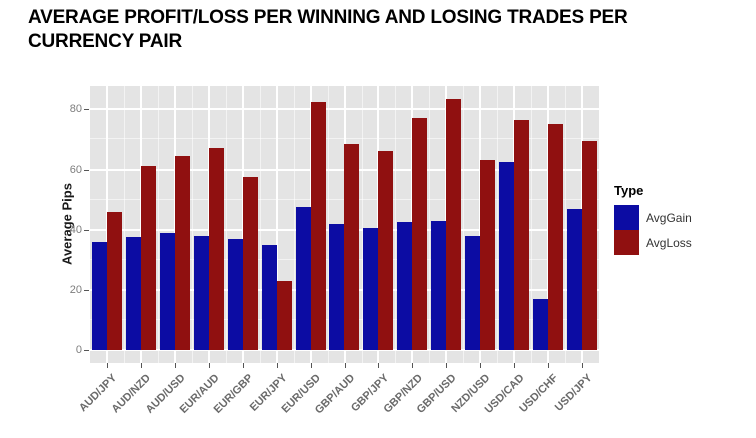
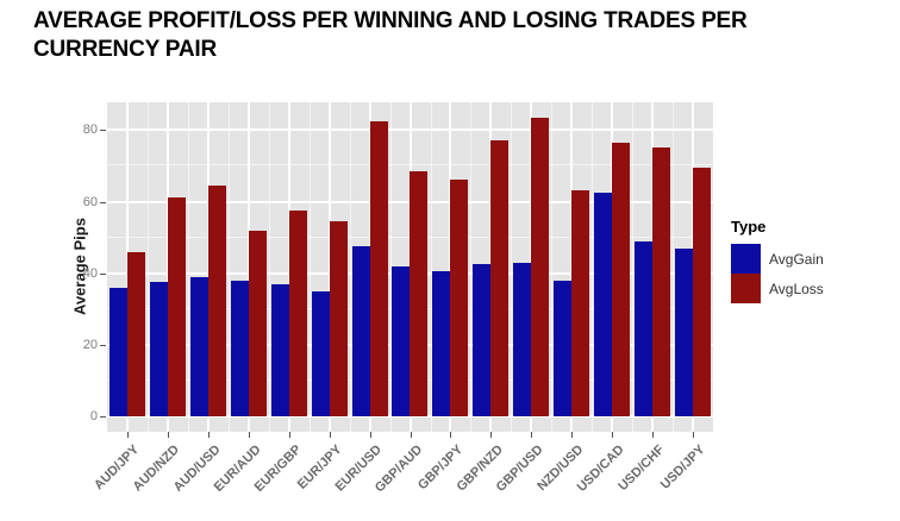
AvgLoss/EUR/AUD: 67 -> 52
AvgLoss/EUR/JPY: 23 -> 54
AvgGain/USD/CHF: 17 -> 49
